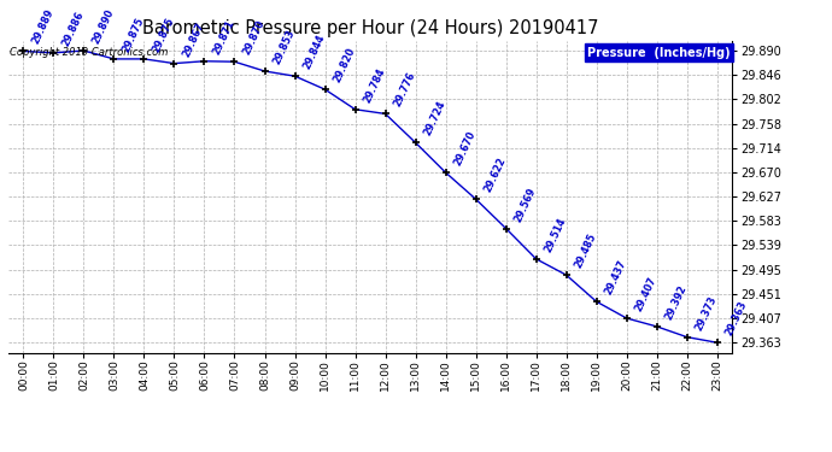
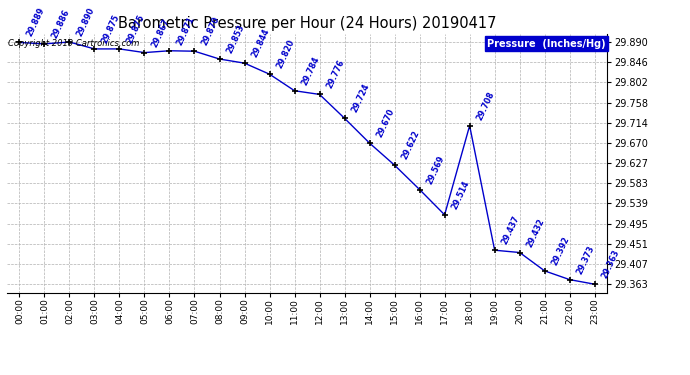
18:00: 29.485 -> 29.708
20:00: 29.407 -> 29.432
